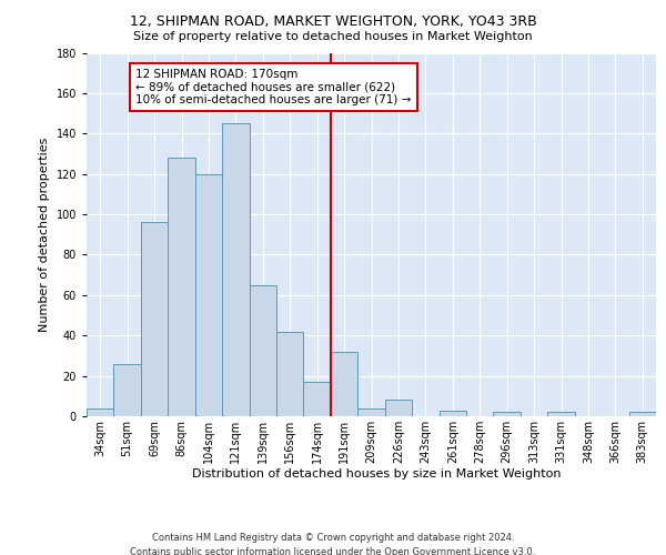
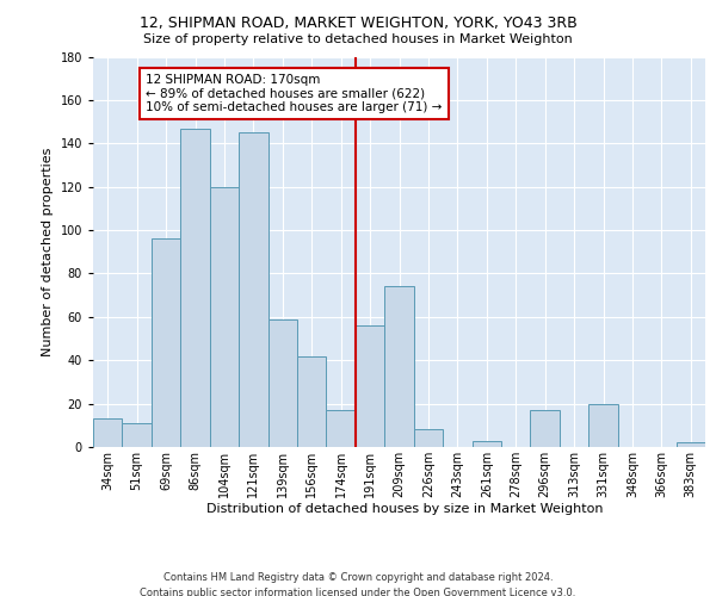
34sqm: 4 -> 13
51sqm: 26 -> 11
86sqm: 128 -> 147
139sqm: 65 -> 59
191sqm: 32 -> 56
209sqm: 4 -> 74
296sqm: 2 -> 17
331sqm: 2 -> 20
